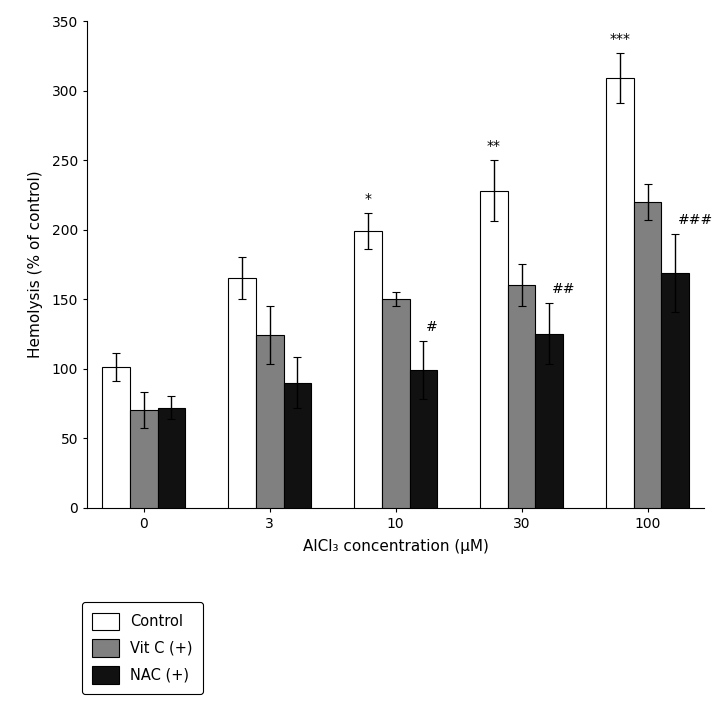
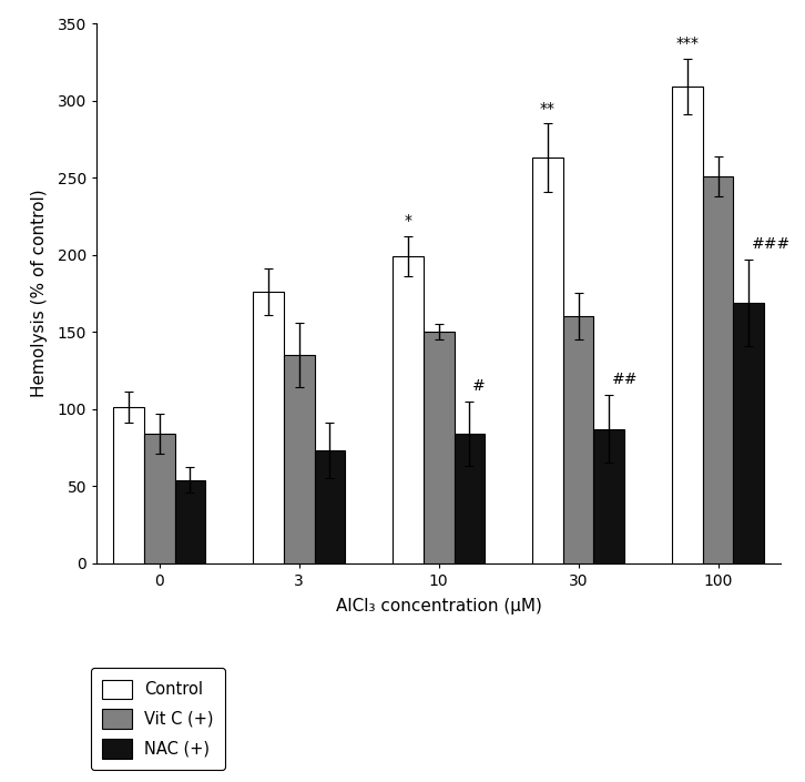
Vit C (+)/0: 70 -> 84
NAC (+)/0: 72 -> 54
Control/3: 165 -> 176
Vit C (+)/3: 124 -> 135
NAC (+)/3: 90 -> 73
NAC (+)/10: 99 -> 84
Control/30: 228 -> 263
NAC (+)/30: 125 -> 87
Vit C (+)/100: 220 -> 251
